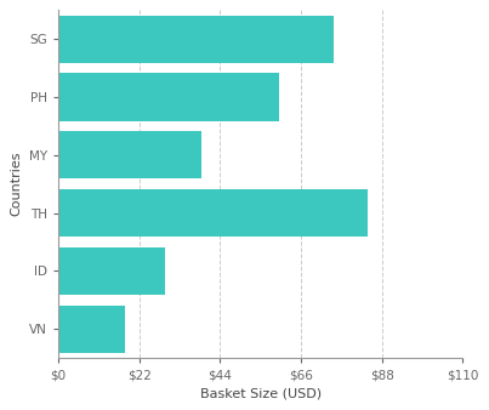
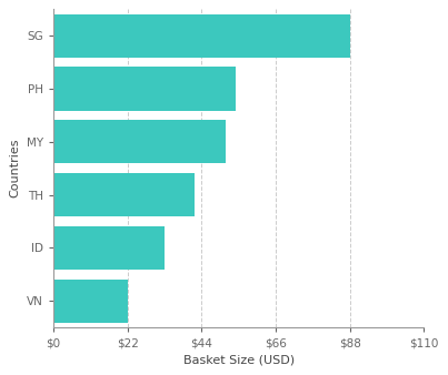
SG: $75 -> $88
PH: $60 -> $54
MY: $39 -> $51
TH: $84 -> $42
ID: $29 -> $33
VN: $18 -> $22
